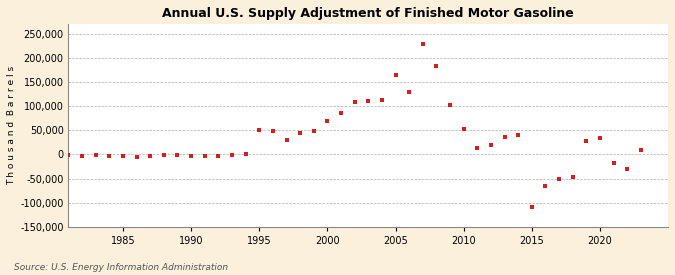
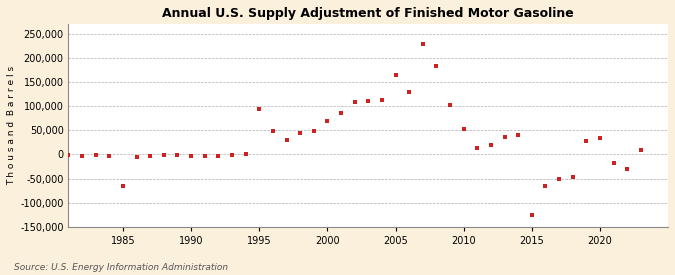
1985: -4,000 -> -65,000
1995: 50,000 -> 95,000
2015: -108,000 -> -125,000
